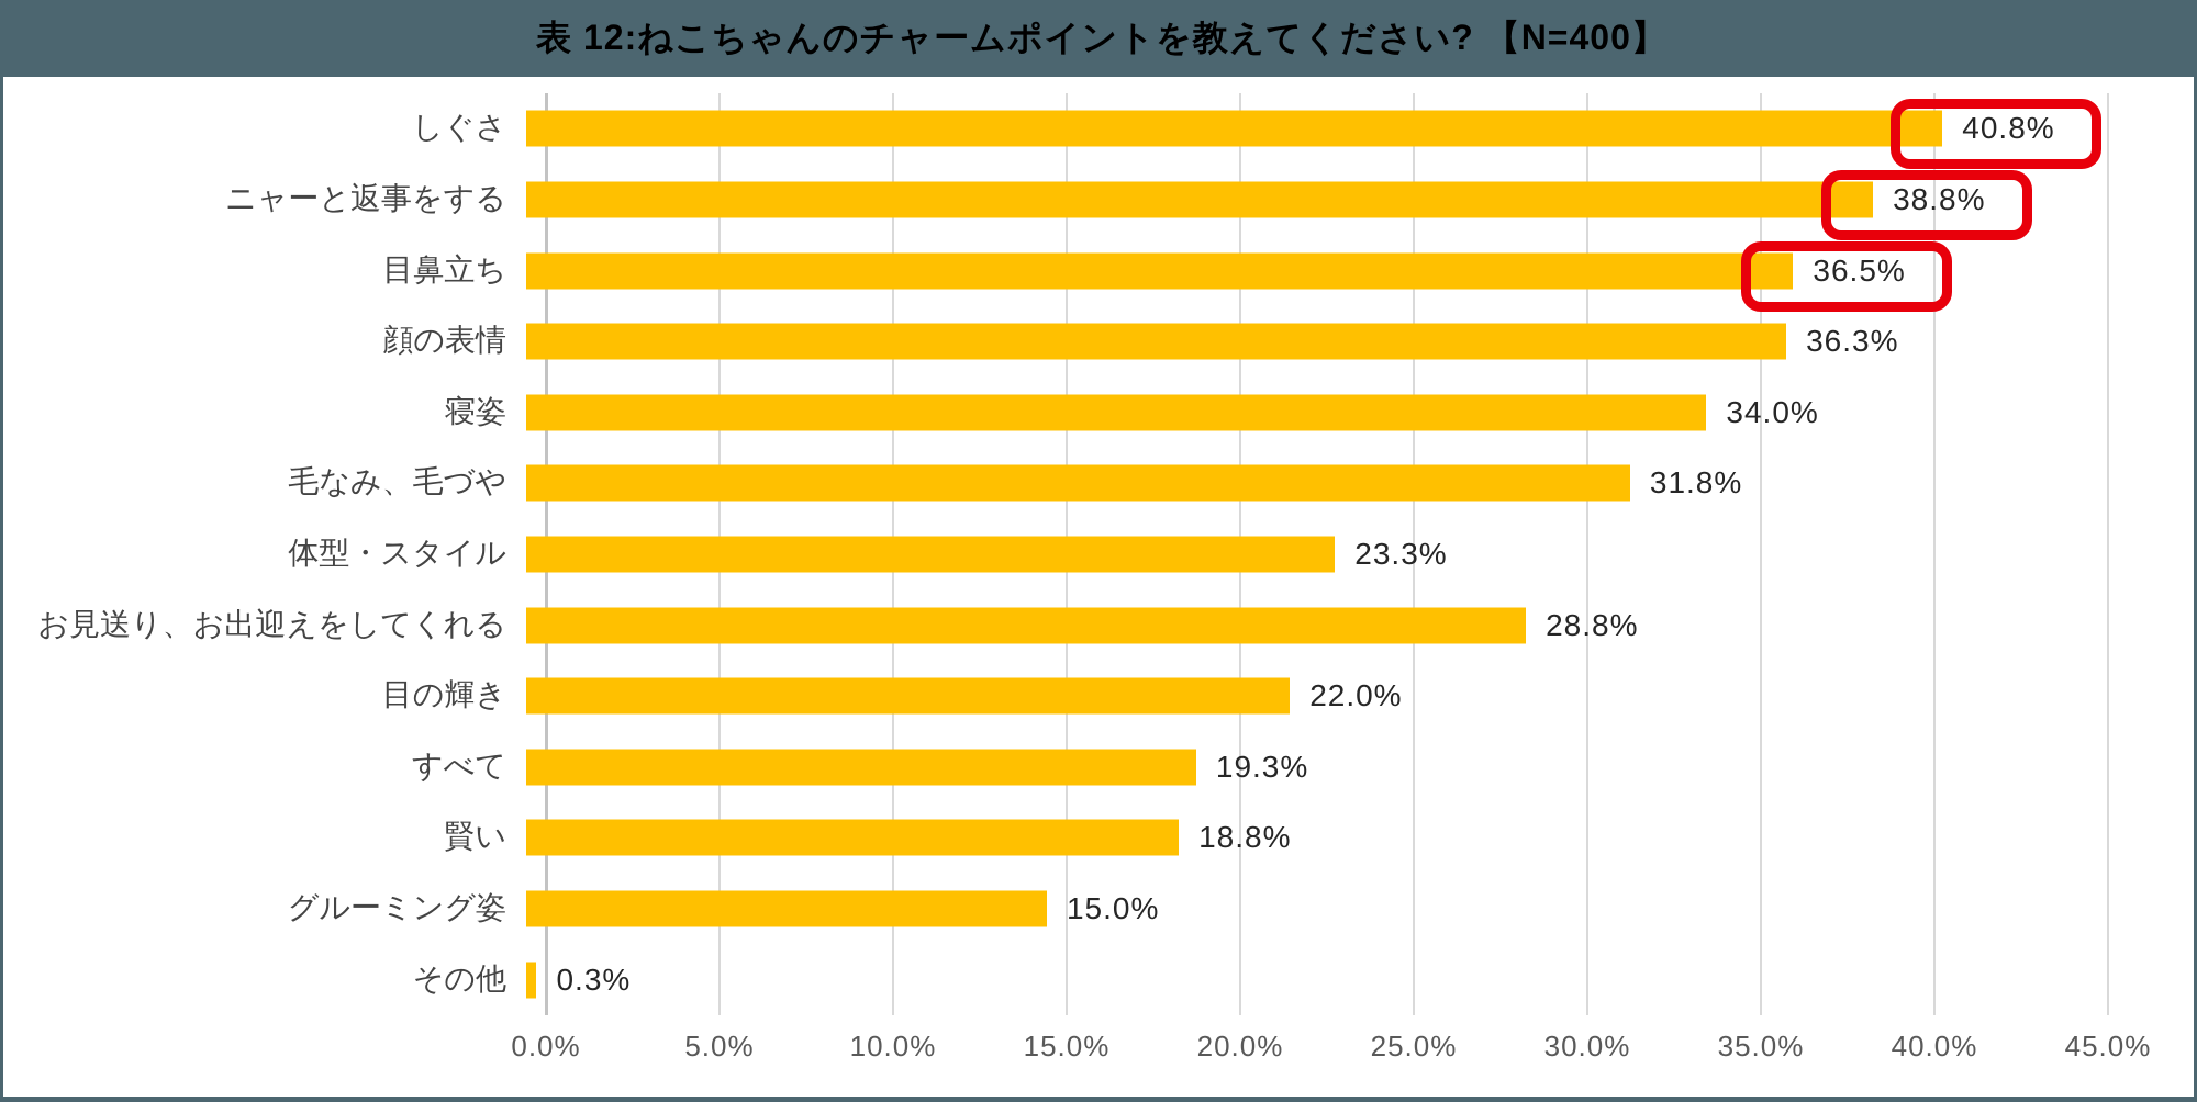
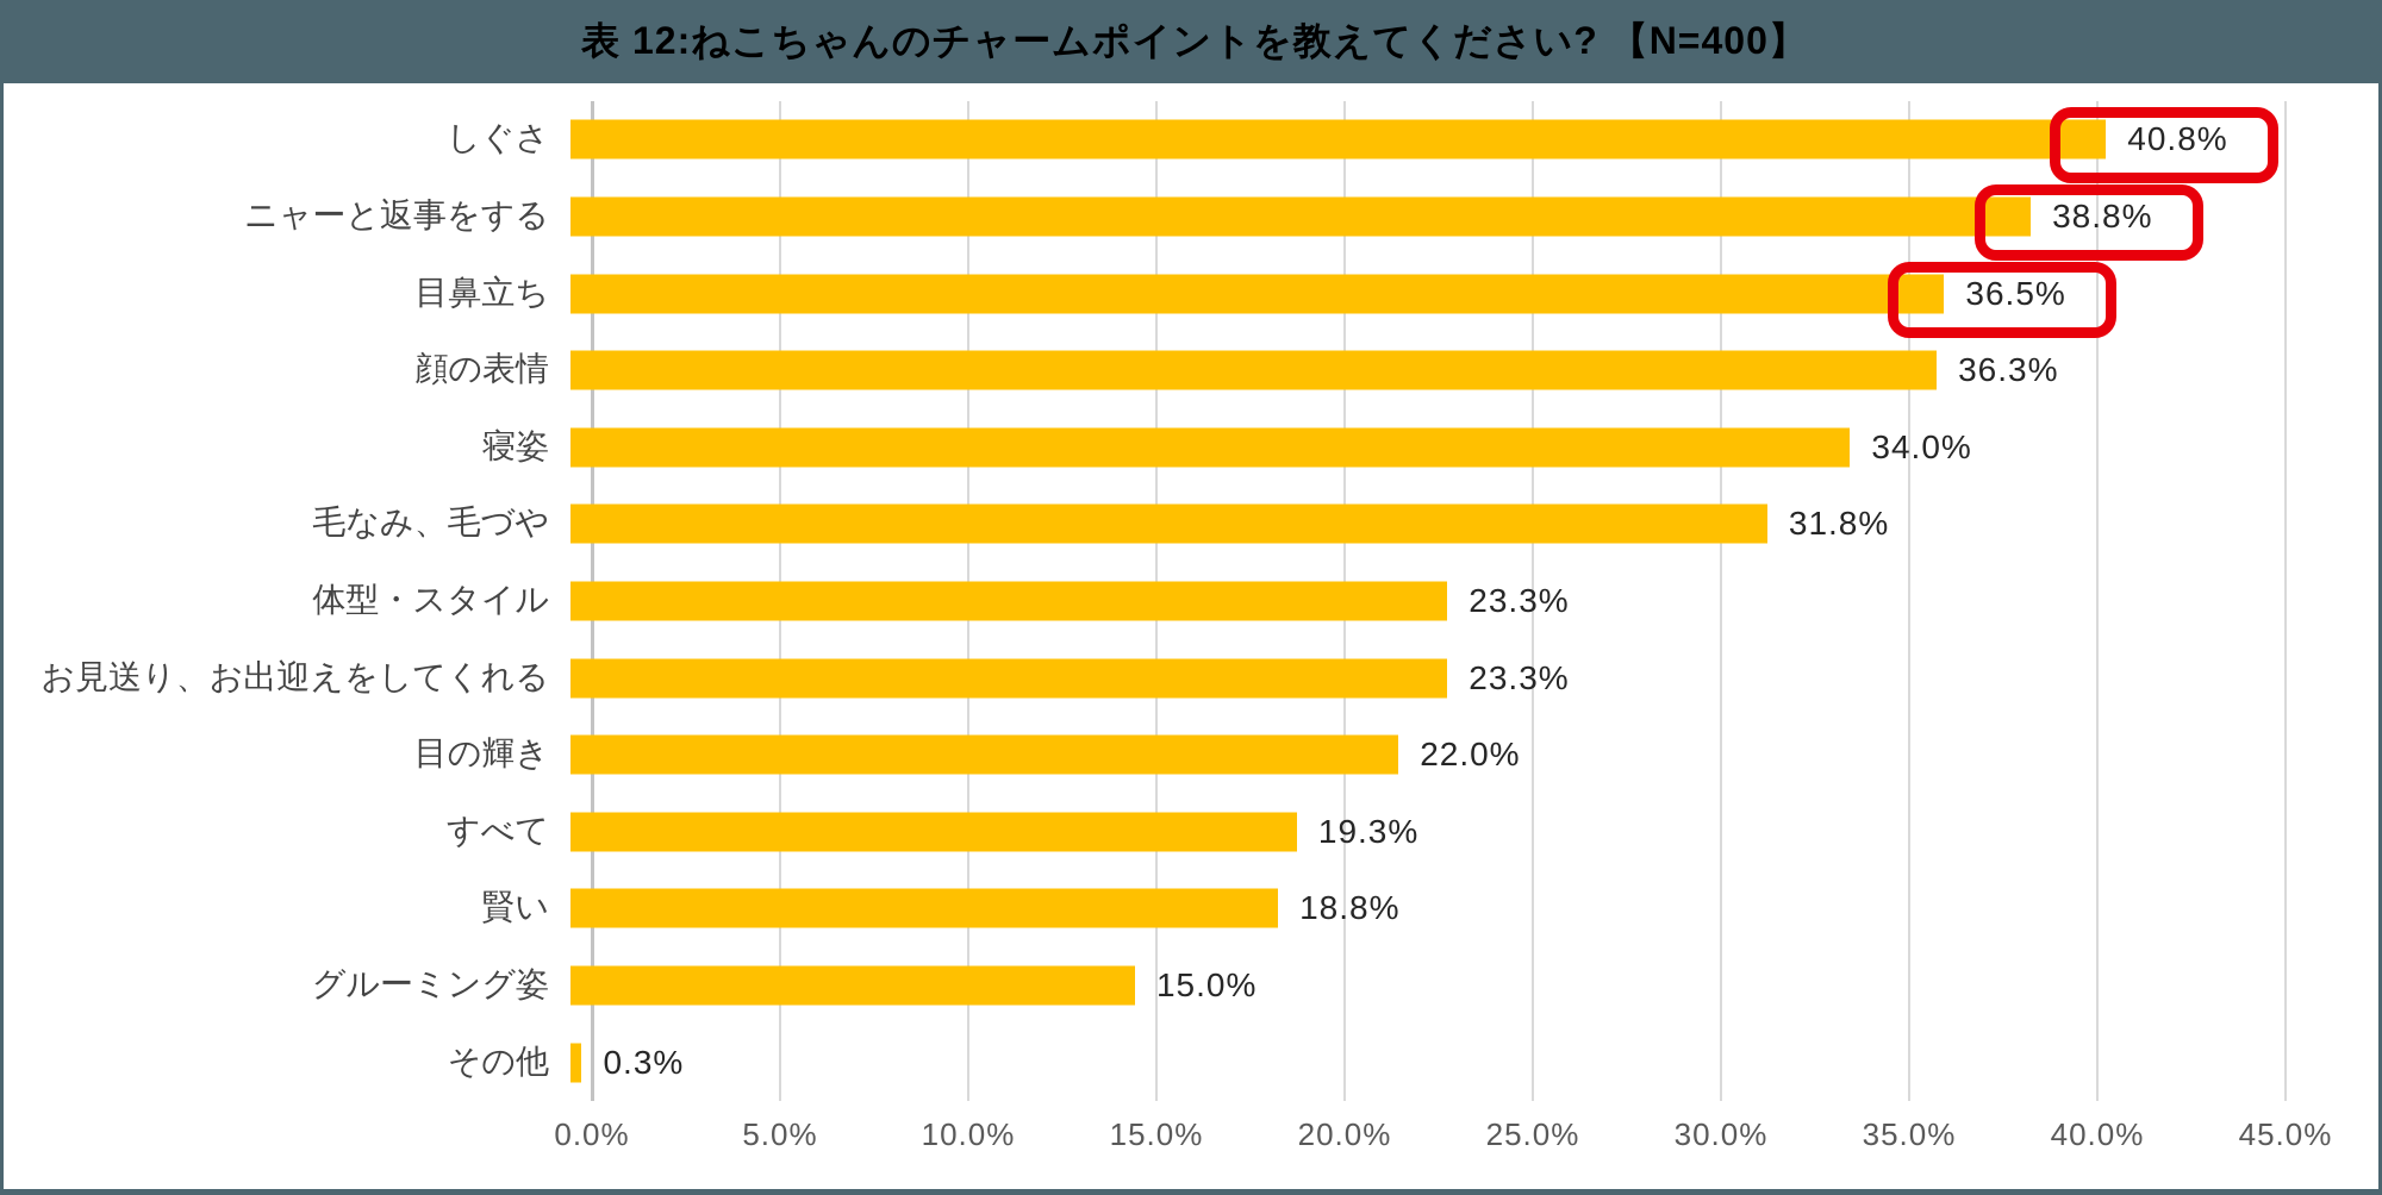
お見送り、お出迎えをしてくれる: 28.8% -> 23.3%
